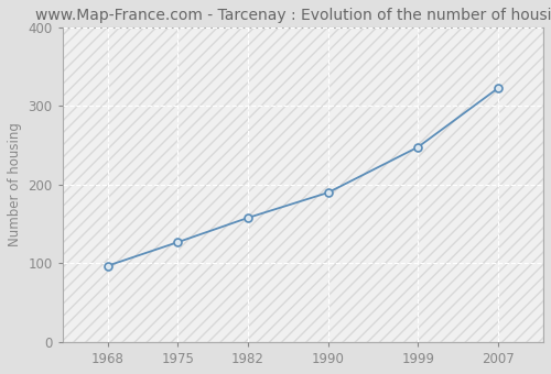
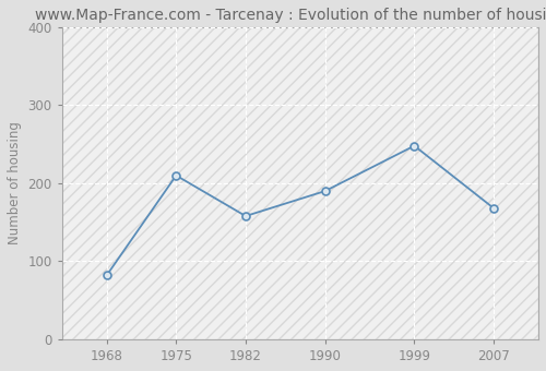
1968: 97 -> 82
1975: 127 -> 210
2007: 323 -> 168
